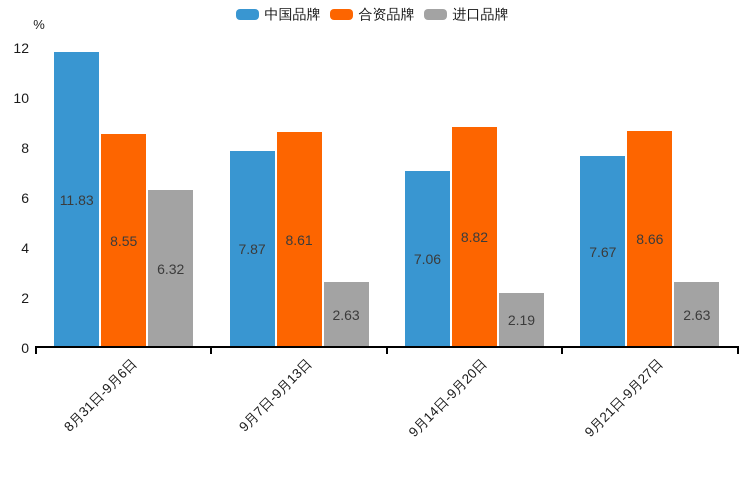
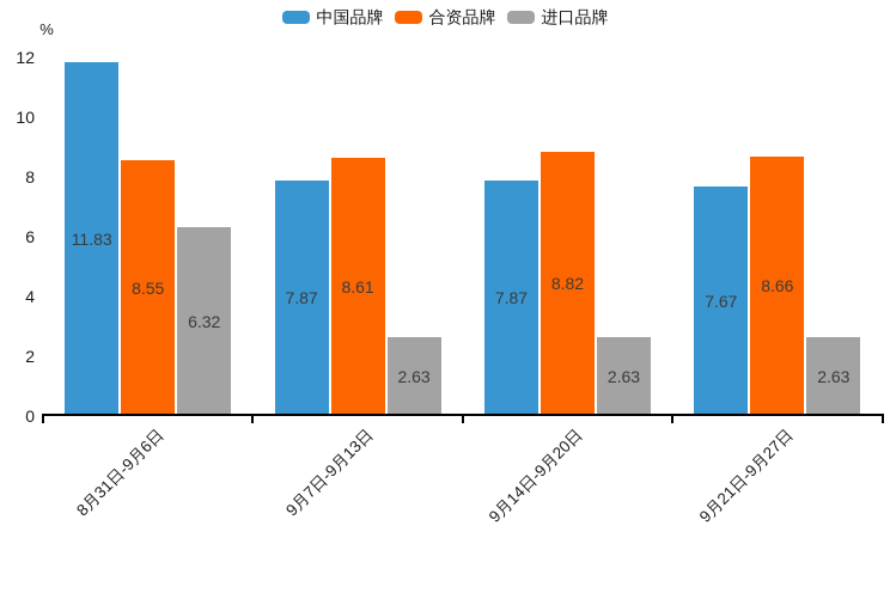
中国品牌/9月14日-9月20日: 7.06 -> 7.87
进口品牌/9月14日-9月20日: 2.19 -> 2.63
